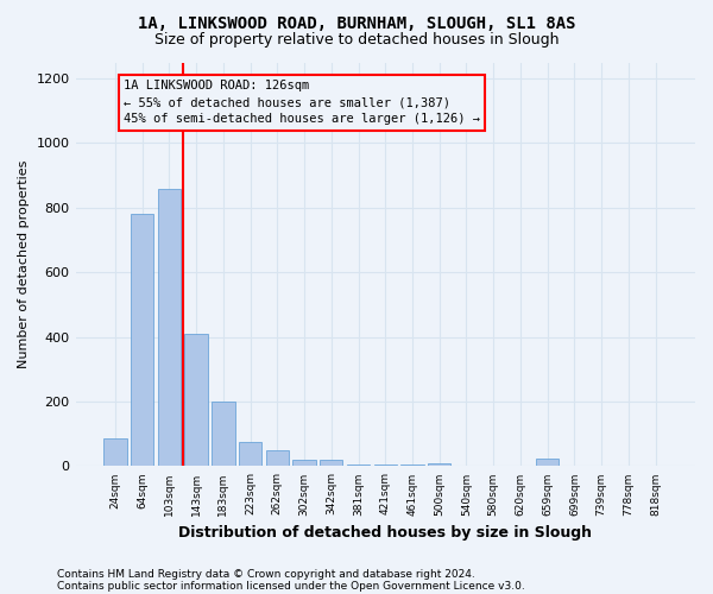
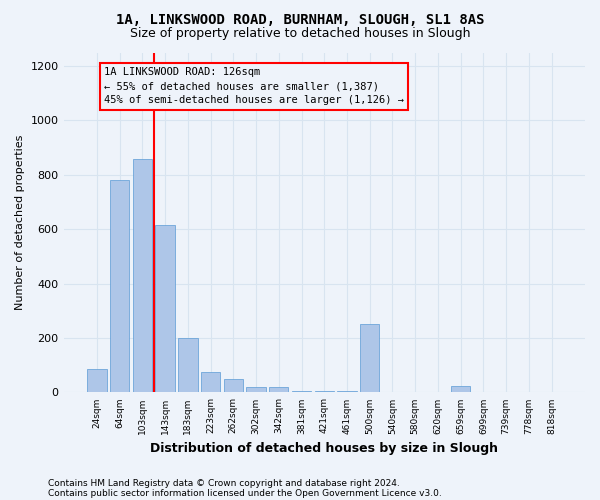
143sqm: 410 -> 615
500sqm: 10 -> 250
